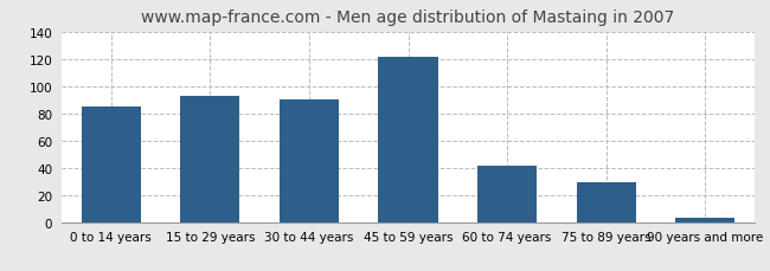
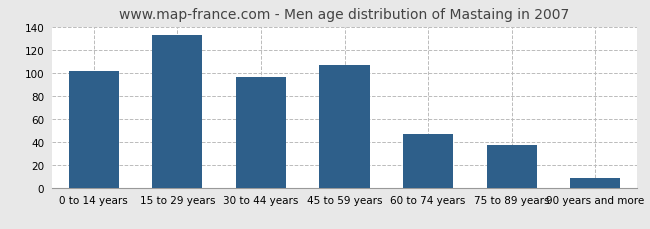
0 to 14 years: 85 -> 101
15 to 29 years: 93 -> 133
30 to 44 years: 90 -> 96
45 to 59 years: 121 -> 107
60 to 74 years: 41 -> 47
75 to 89 years: 29 -> 37
90 years and more: 3 -> 8
